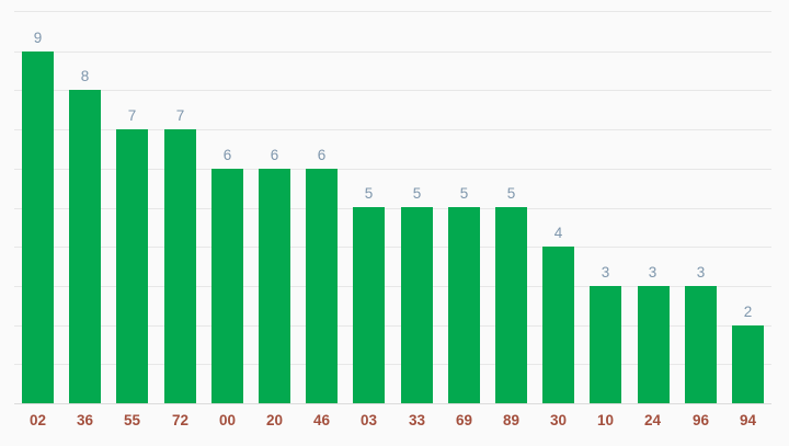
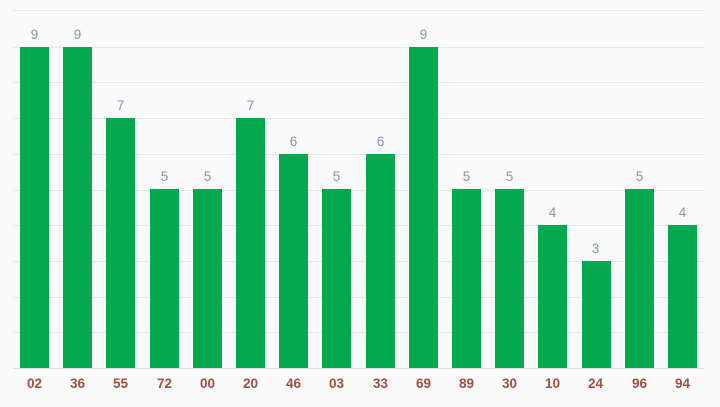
36: 8 -> 9
72: 7 -> 5
00: 6 -> 5
20: 6 -> 7
33: 5 -> 6
69: 5 -> 9
30: 4 -> 5
10: 3 -> 4
96: 3 -> 5
94: 2 -> 4
